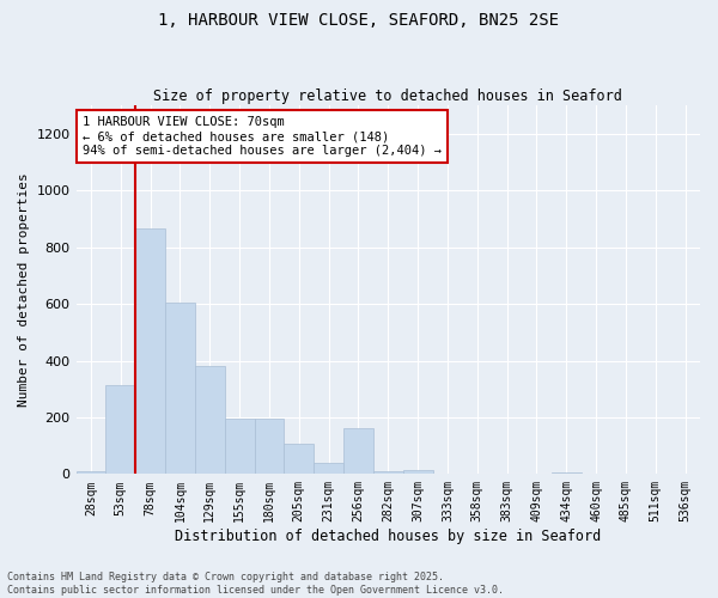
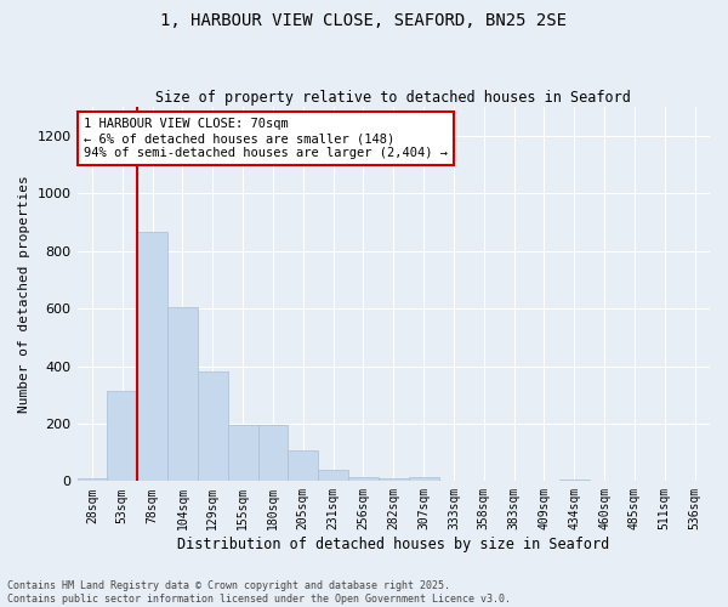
256sqm: 160 -> 15
